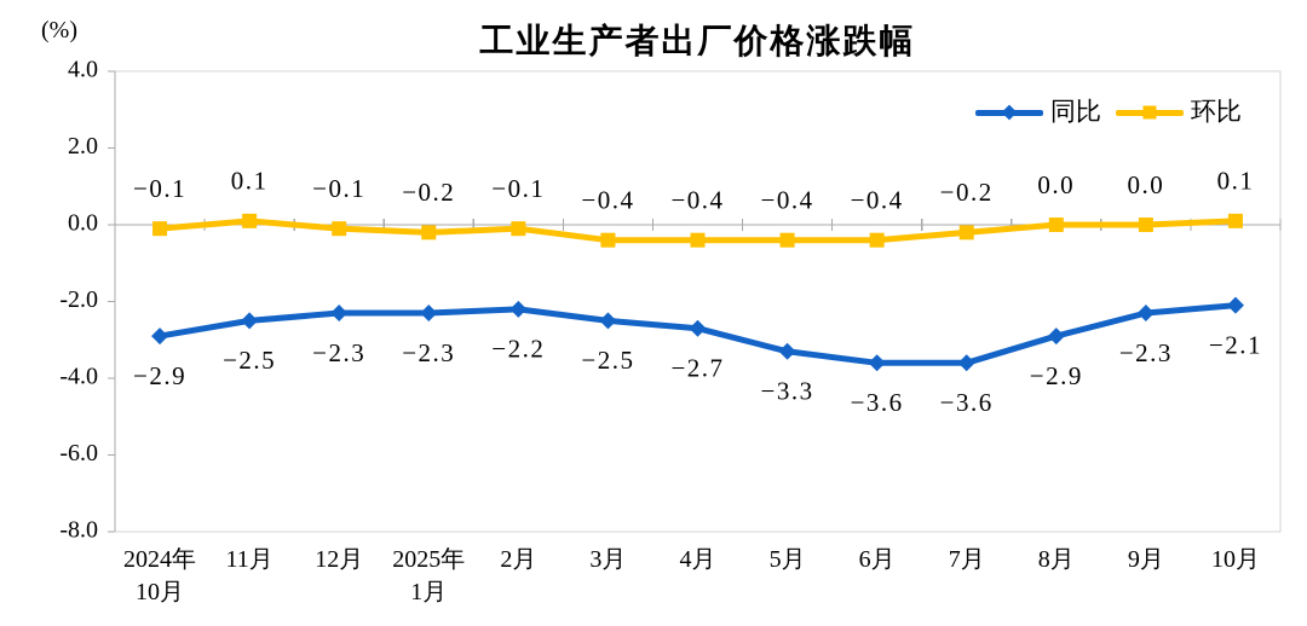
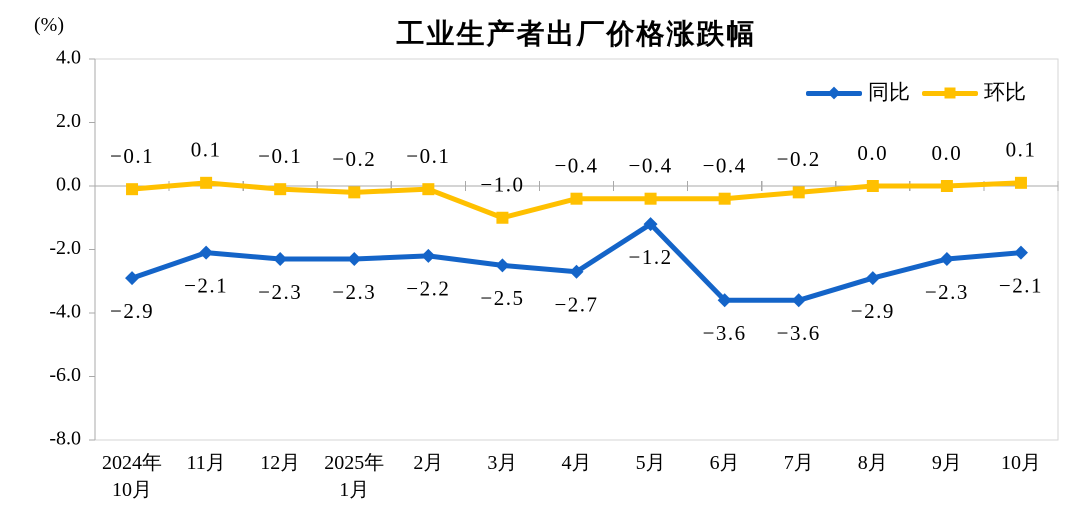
同比/11月: −2.5 -> −2.1
环比/3月: −0.4 -> −1.0
同比/5月: −3.3 -> −1.2
